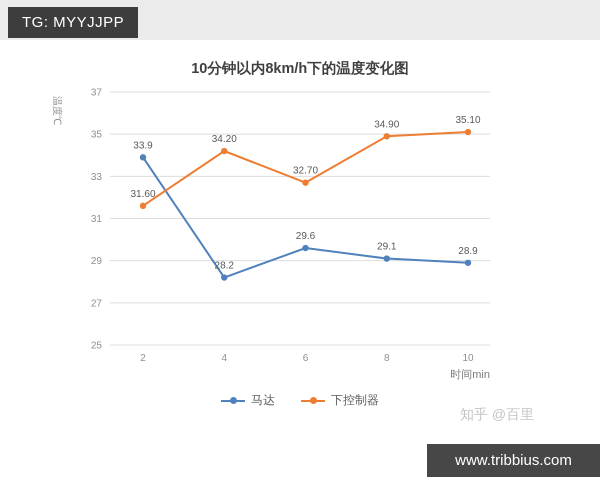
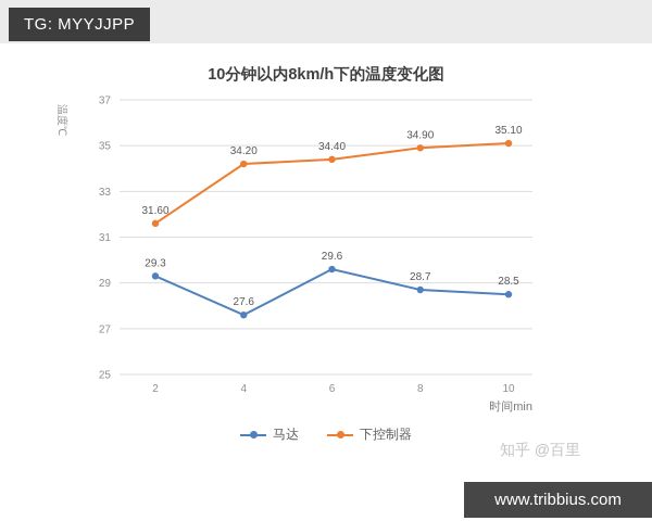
马达/2: 33.9 -> 29.3
马达/4: 28.2 -> 27.6
下控制器/6: 32.70 -> 34.40
马达/8: 29.1 -> 28.7
马达/10: 28.9 -> 28.5
